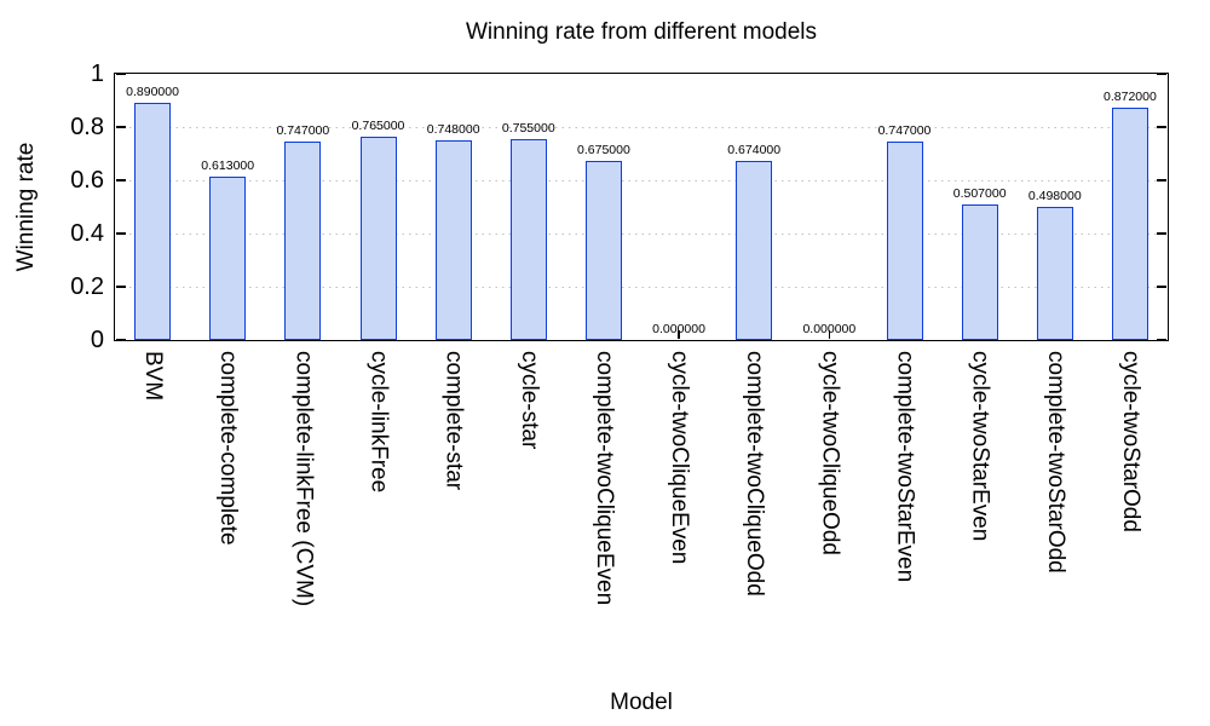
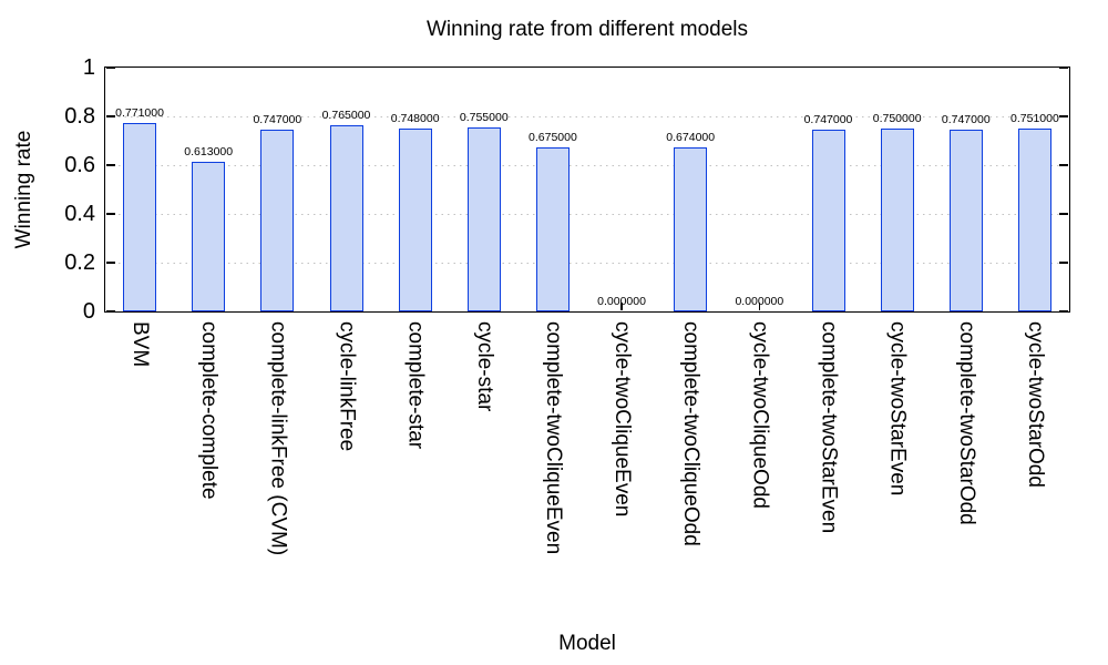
BVM: 0.890000 -> 0.771000
cycle-twoStarEven: 0.507000 -> 0.750000
complete-twoStarOdd: 0.498000 -> 0.747000
cycle-twoStarOdd: 0.872000 -> 0.751000
